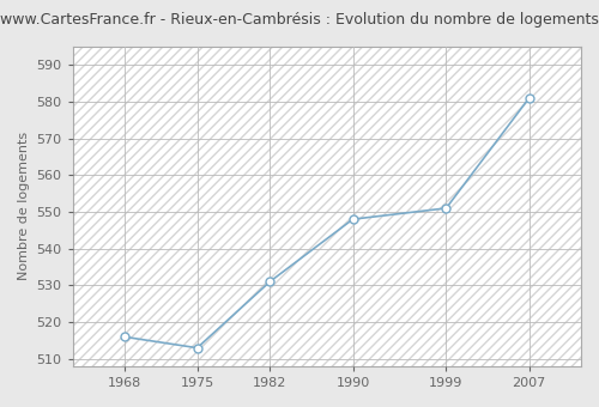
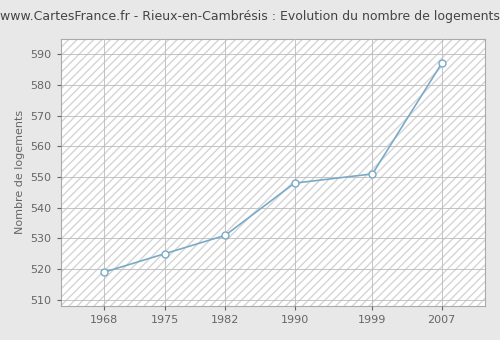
1968: 516 -> 519
1975: 513 -> 525
2007: 581 -> 587
